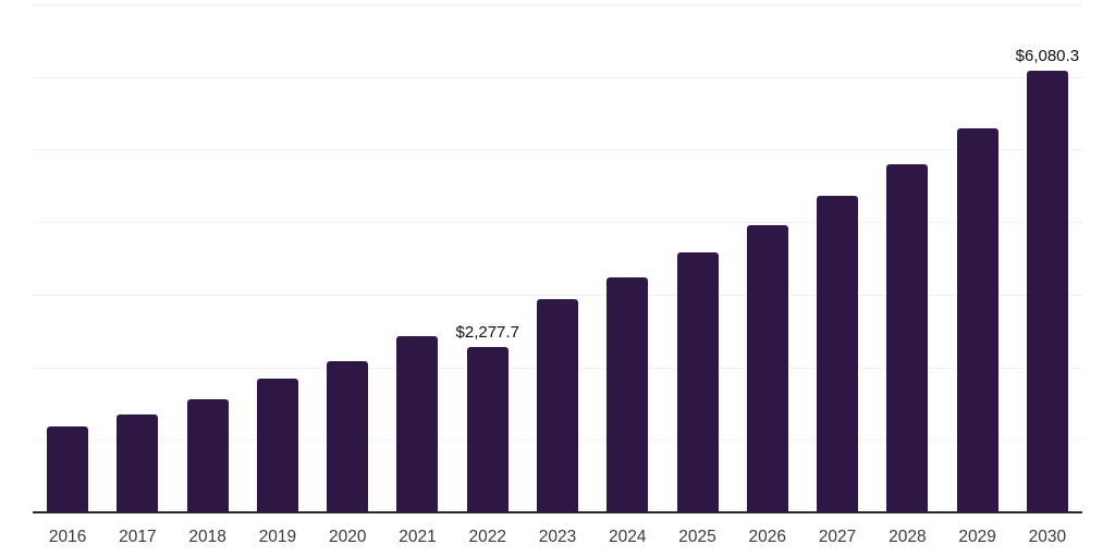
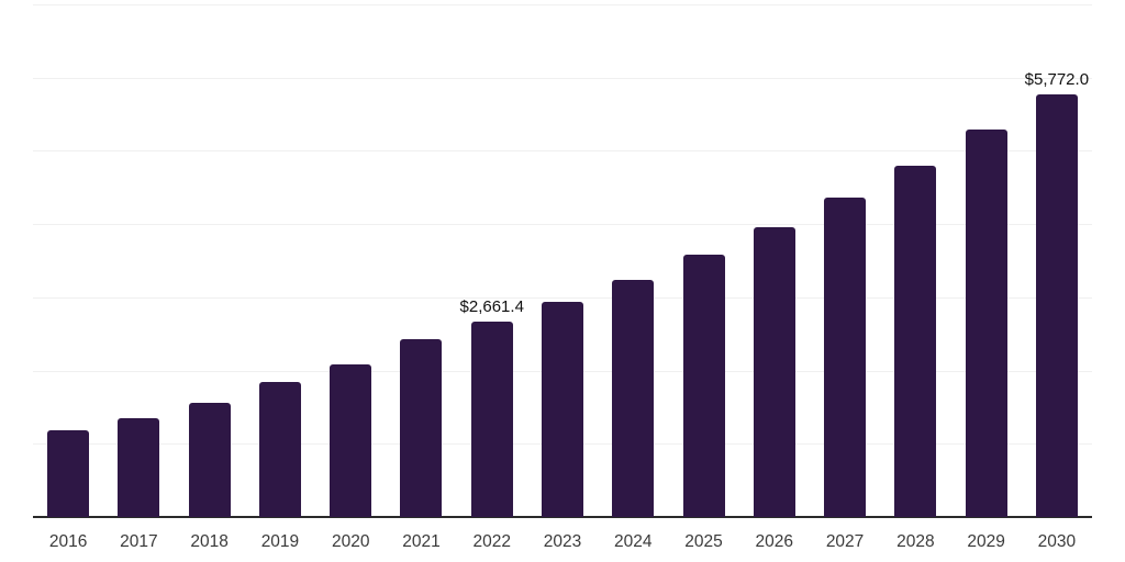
2022: $2,277.7 -> $2,661.4
2030: $6,080.3 -> $5,772.0
